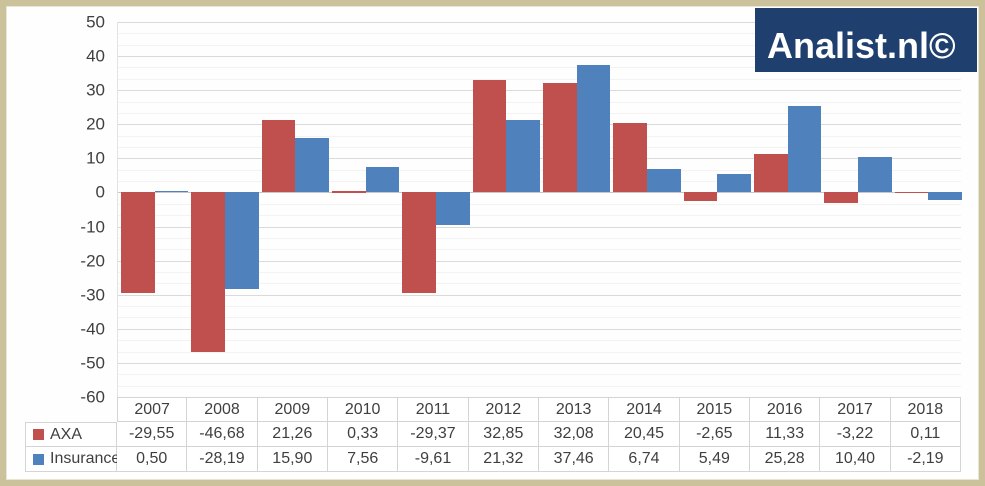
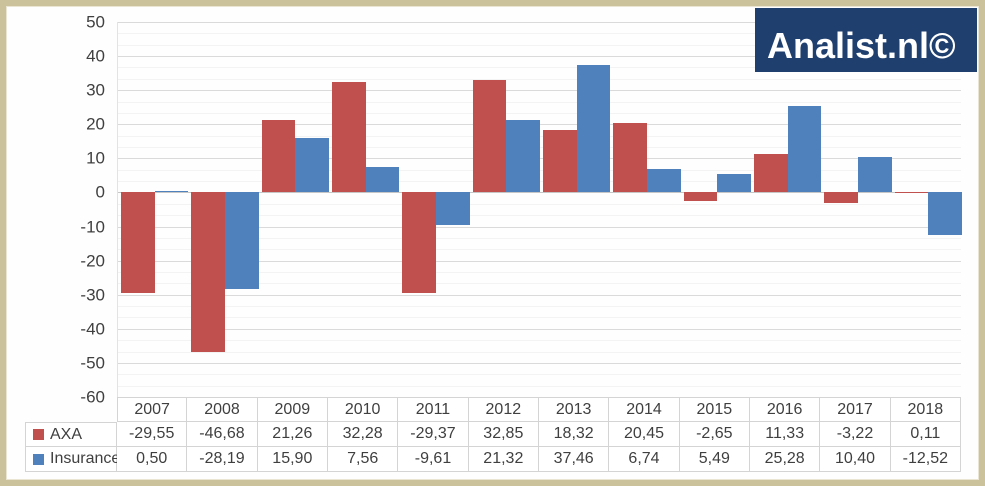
AXA/2010: 0,33 -> 32,28
AXA/2013: 32,08 -> 18,32
Insurance/2018: -2,19 -> -12,52
